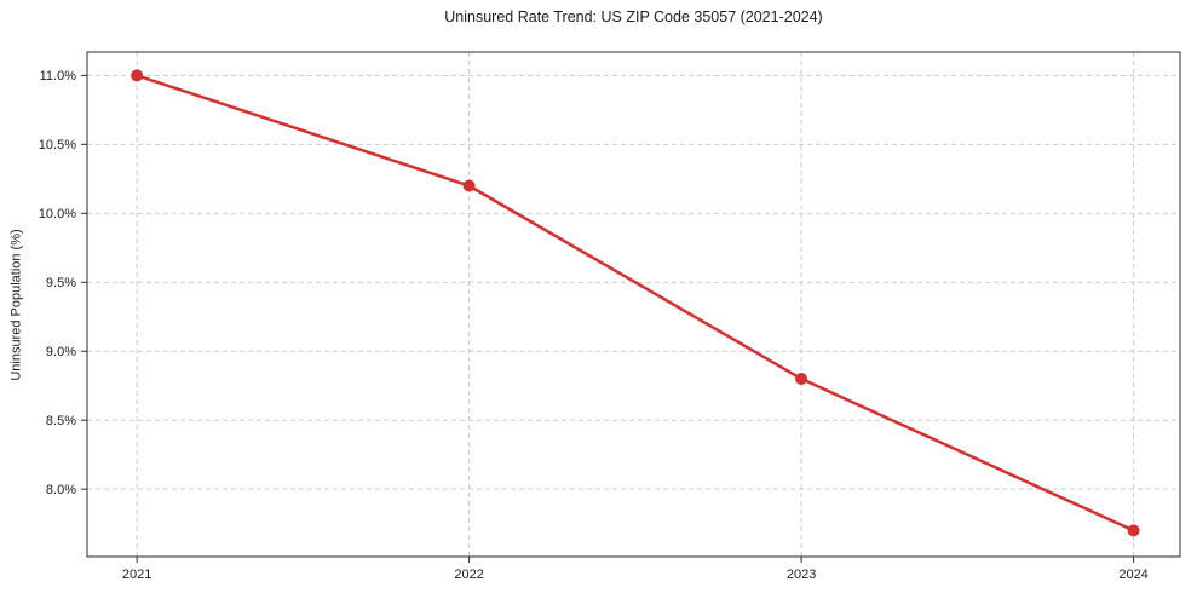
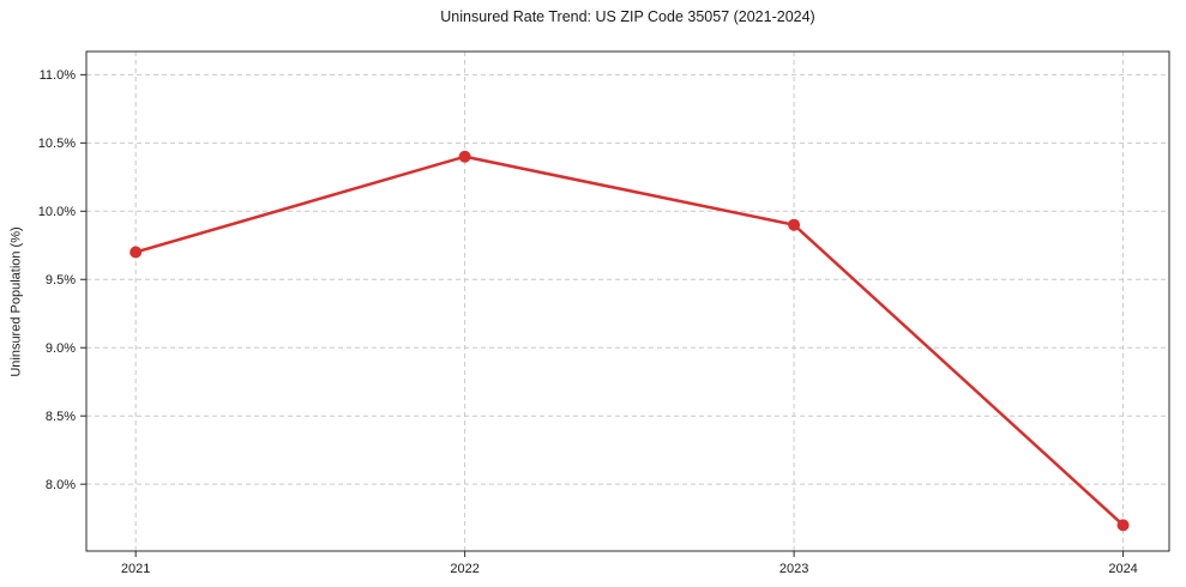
2021: 11.0% -> 9.7%
2022: 10.2% -> 10.4%
2023: 8.8% -> 9.9%
